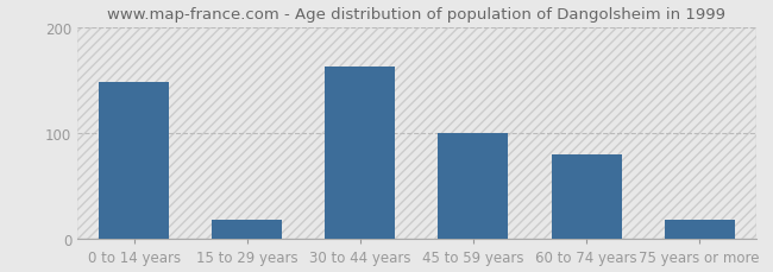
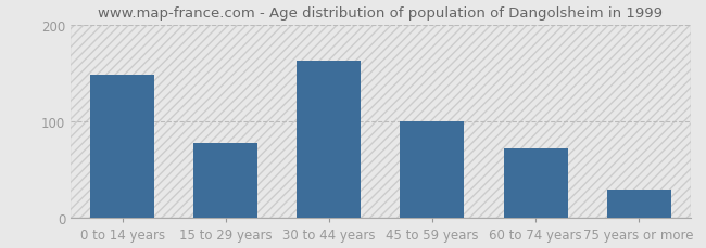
15 to 29 years: 18 -> 78
60 to 74 years: 80 -> 72
75 years or more: 18 -> 30
